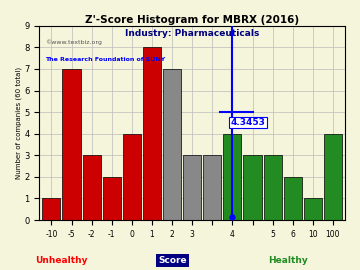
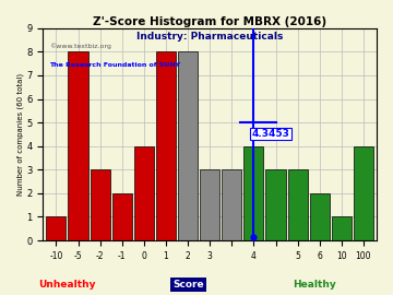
-5: 7 -> 8
2: 7 -> 8
